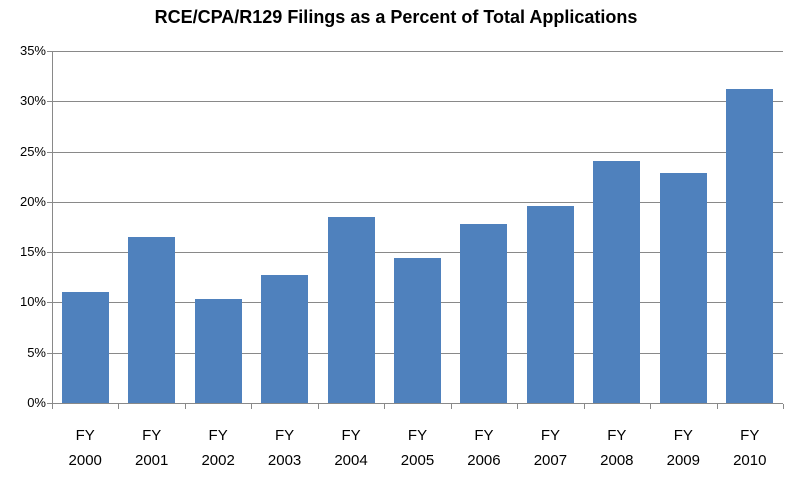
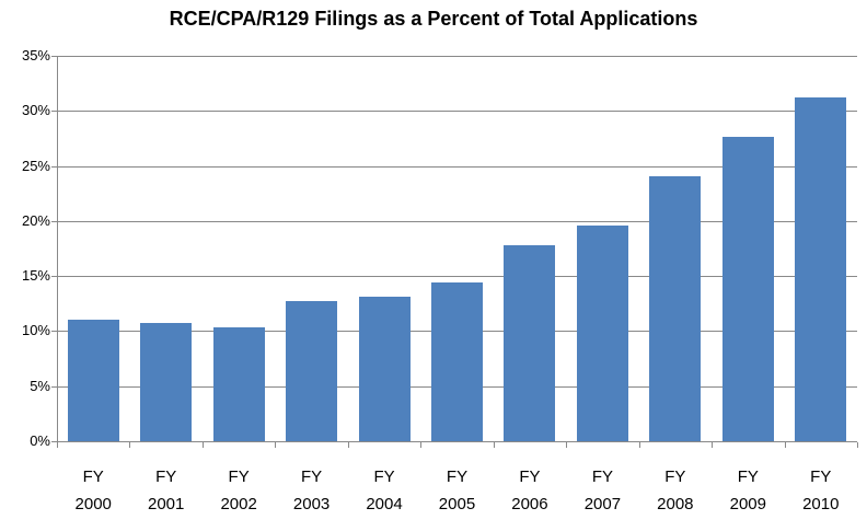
FY 2001: 16.5% -> 10.7%
FY 2004: 18.5% -> 13.1%
FY 2009: 22.9% -> 27.6%
